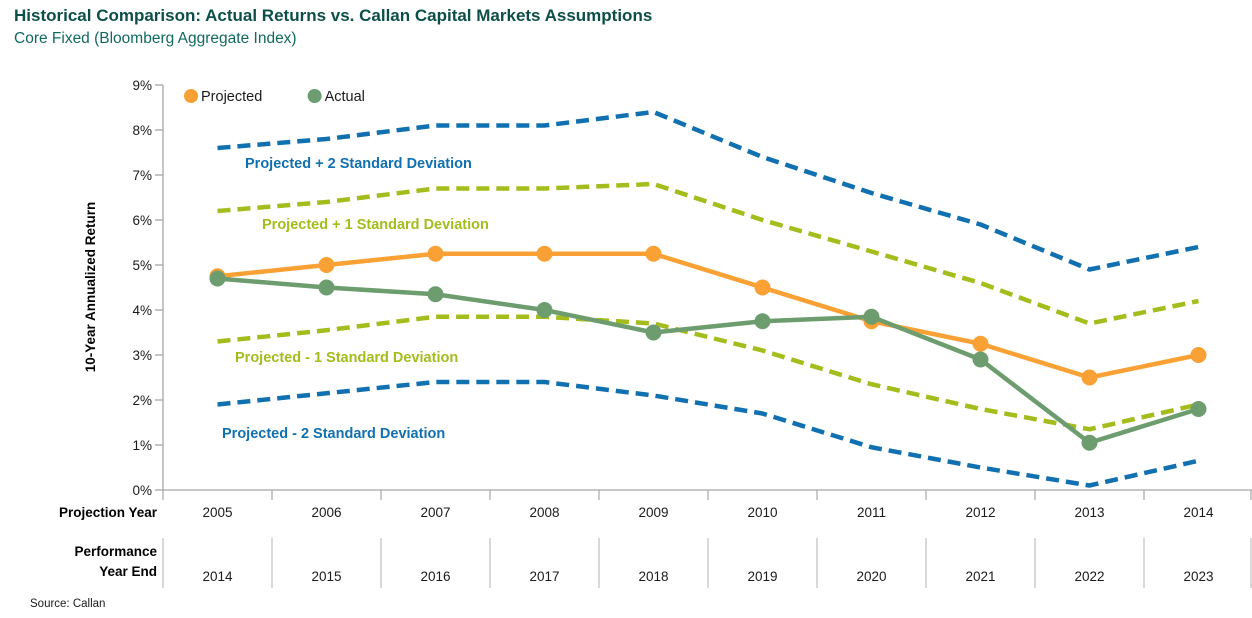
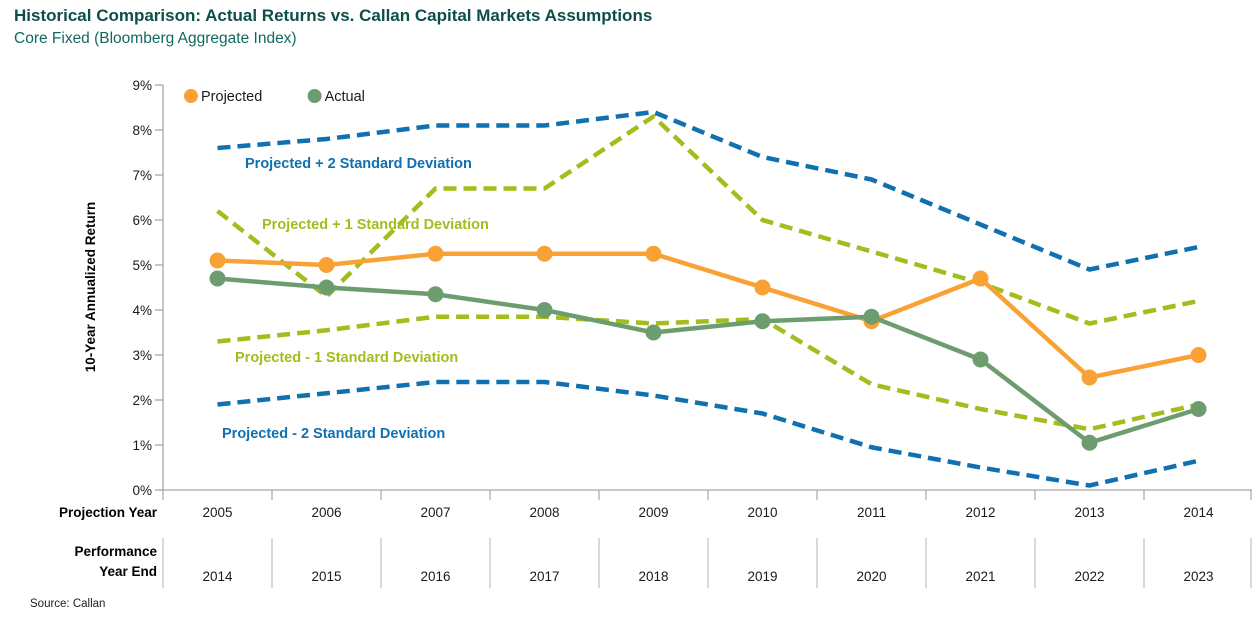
Projected/2005: 4.8% -> 5.1%
Projected + 1 Standard Deviation/2006: 6.4% -> 4.3%
Projected + 1 Standard Deviation/2009: 6.8% -> 8.3%
Projected - 1 Standard Deviation/2010: 3.1% -> 3.8%
Projected + 2 Standard Deviation/2011: 6.6% -> 6.9%
Projected/2012: 3.2% -> 4.7%
